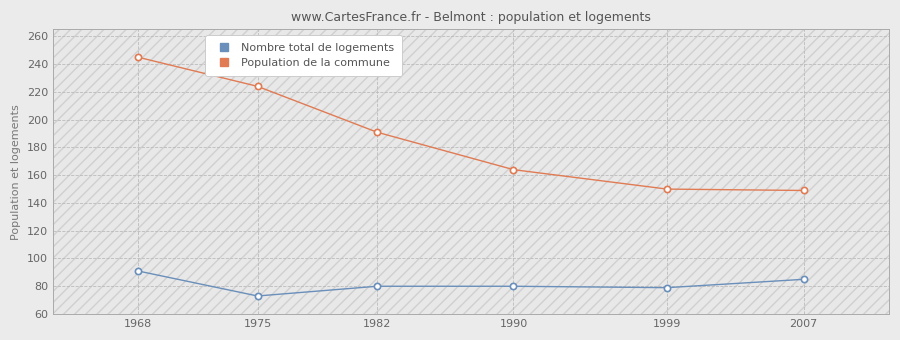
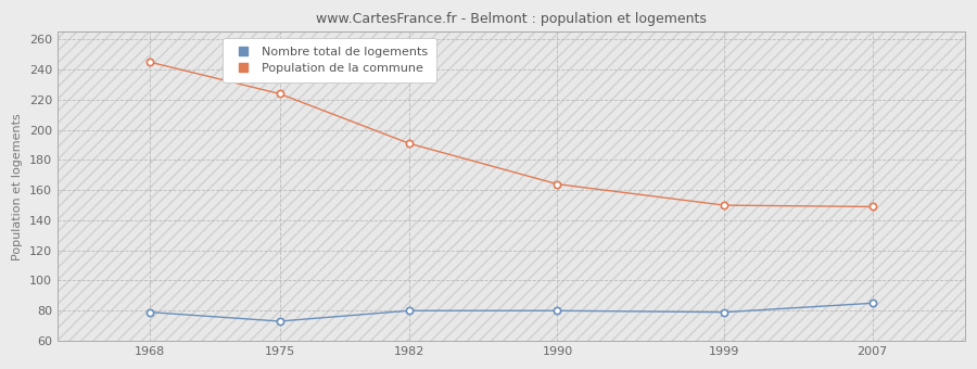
Nombre total de logements/1968: 91 -> 79
